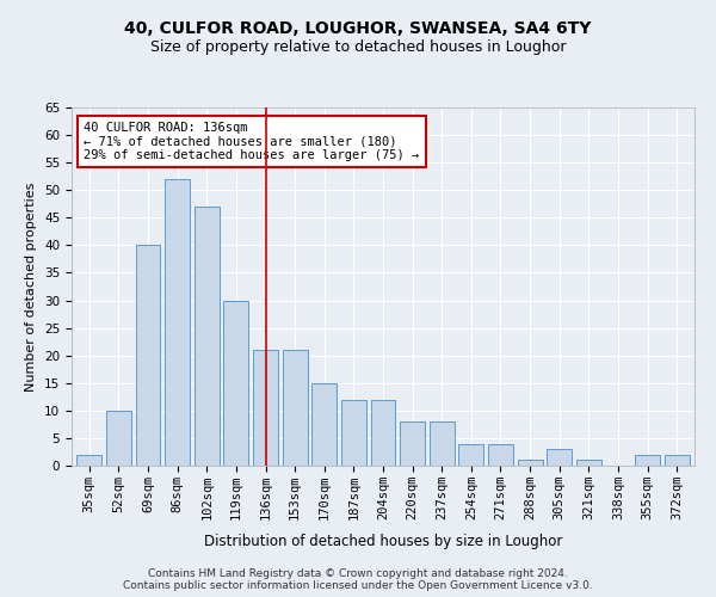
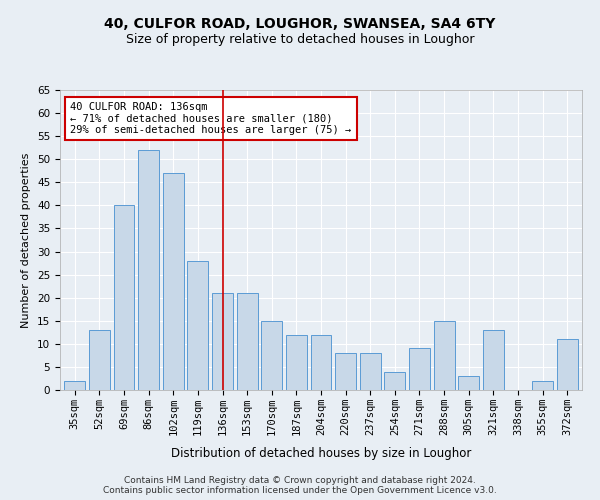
52sqm: 10 -> 13
119sqm: 30 -> 28
271sqm: 4 -> 9
288sqm: 1 -> 15
321sqm: 1 -> 13
372sqm: 2 -> 11
